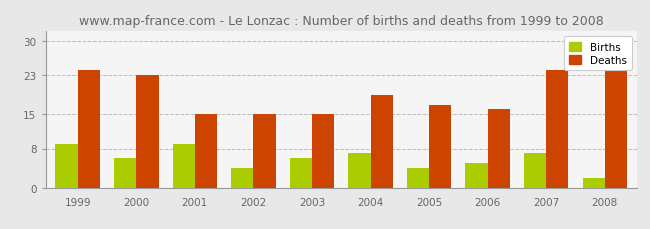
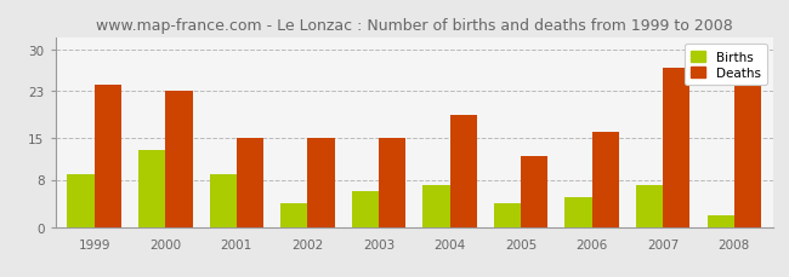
Births/2000: 6 -> 13
Deaths/2005: 17 -> 12
Deaths/2007: 24 -> 27
